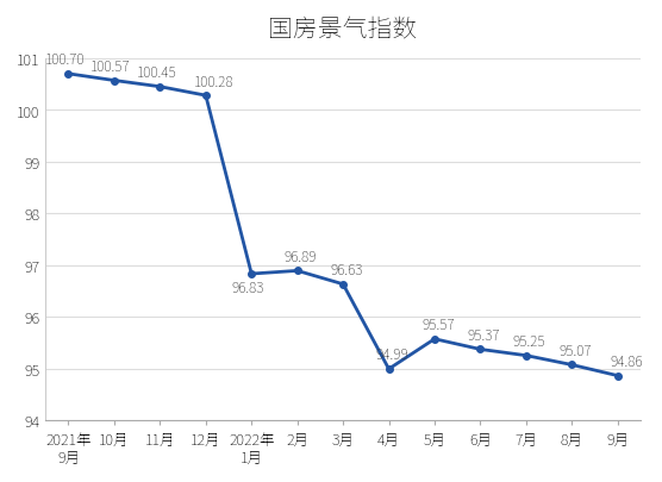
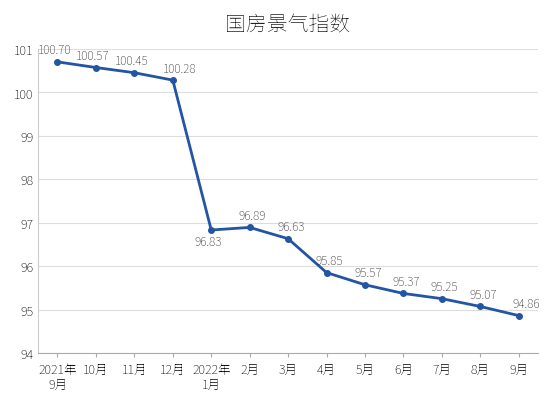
4月: 94.99 -> 95.85
